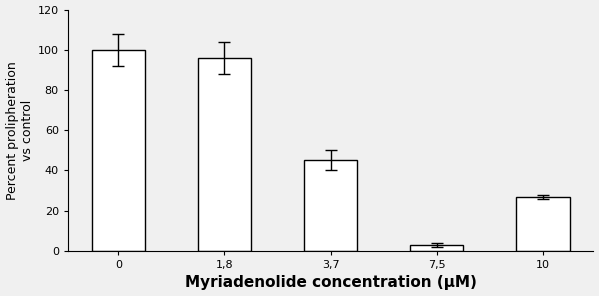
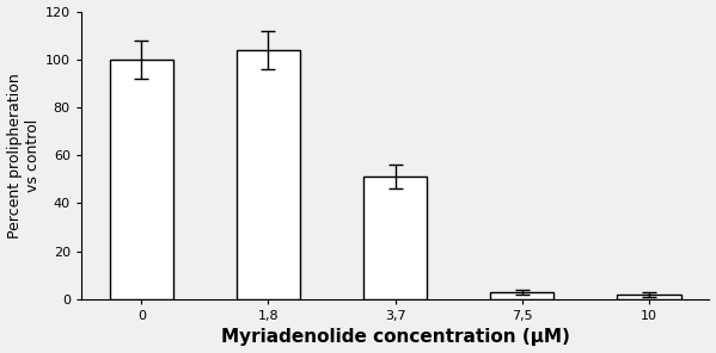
1,8: 96 -> 104
3,7: 45 -> 51
10: 27 -> 2
